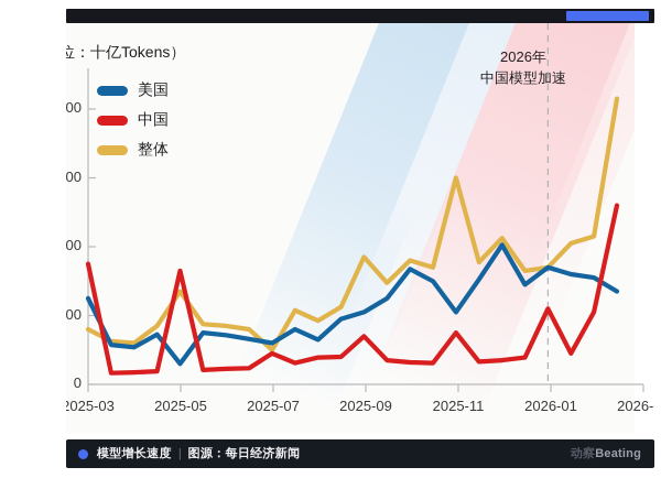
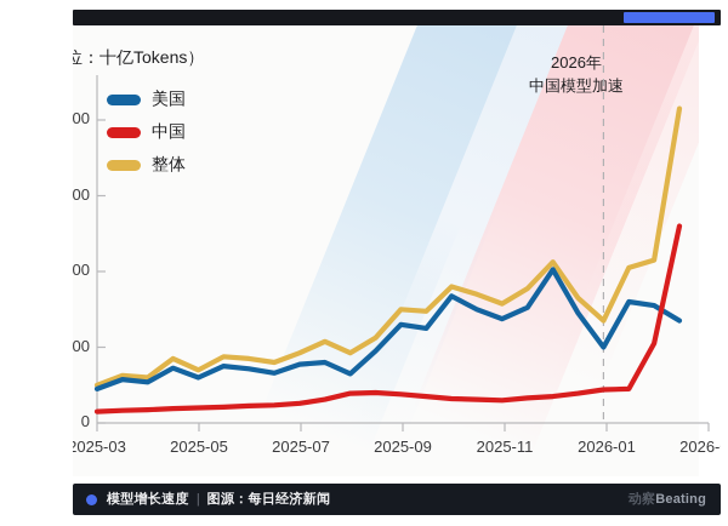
美国/2025-03: 2500 -> 900
中国/2025-03: 3500 -> 300
整体/2025-03: 1600 -> 1000
美国/2025-05: 600 -> 1200
中国/2025-05: 3300 -> 400
整体/2025-05: 2700 -> 1400
美国/2025-07: 1200 -> 1600
中国/2025-07: 900 -> 500
整体/2025-07: 1000 -> 1800
美国/2025-09: 2100 -> 2600
中国/2025-09: 1400 -> 800
整体/2025-09: 3700 -> 3000
美国/2025-11: 2100 -> 2800
中国/2025-11: 1500 -> 600
整体/2025-11: 6000 -> 3200
美国/2026-01: 3400 -> 2000
中国/2026-01: 2200 -> 900
整体/2026-01: 3400 -> 2700
